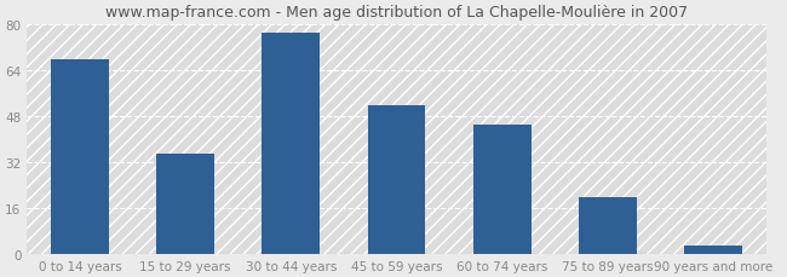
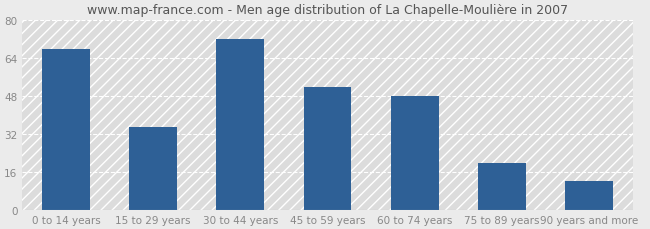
30 to 44 years: 77 -> 72
60 to 74 years: 45 -> 48
90 years and more: 3 -> 12
